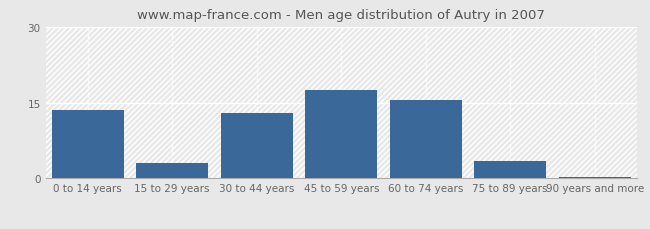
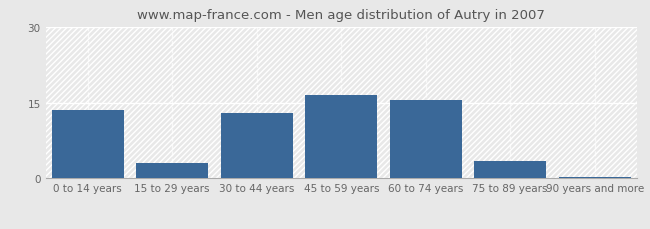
45 to 59 years: 17.5 -> 16.4
